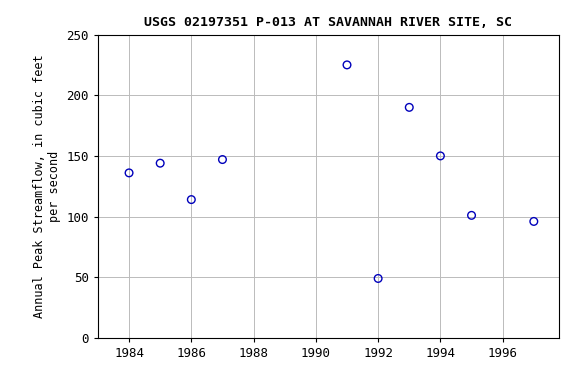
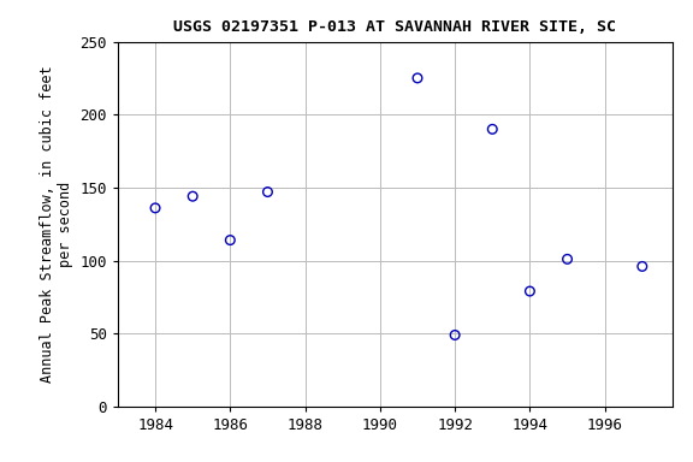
1994: 150 -> 79
